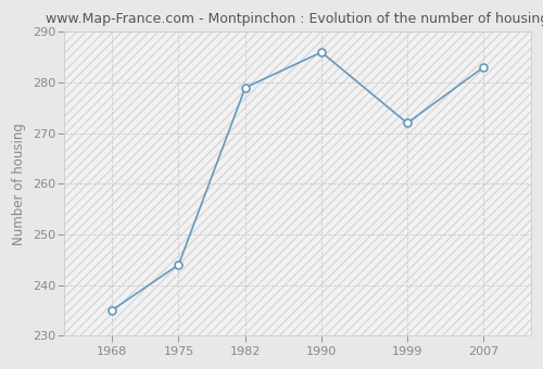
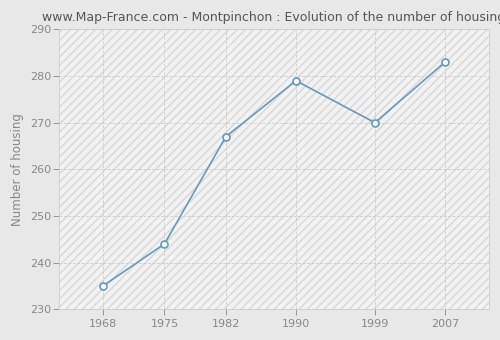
1982: 279 -> 267
1990: 286 -> 279
1999: 272 -> 270
